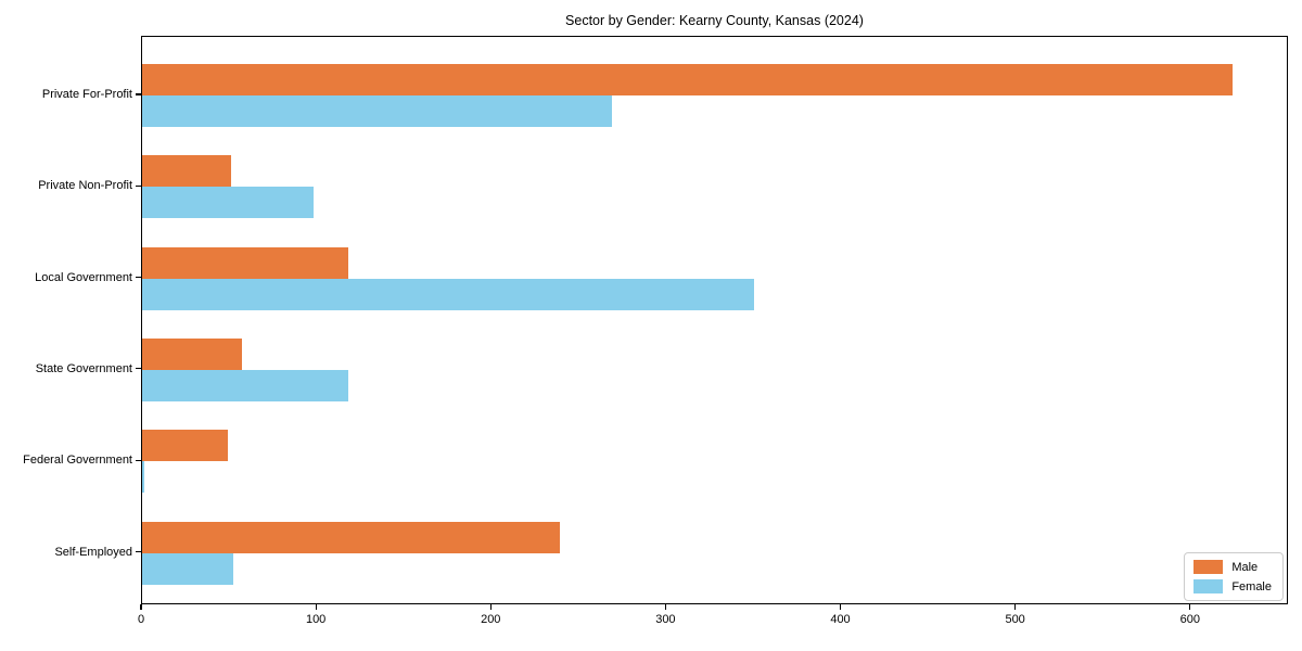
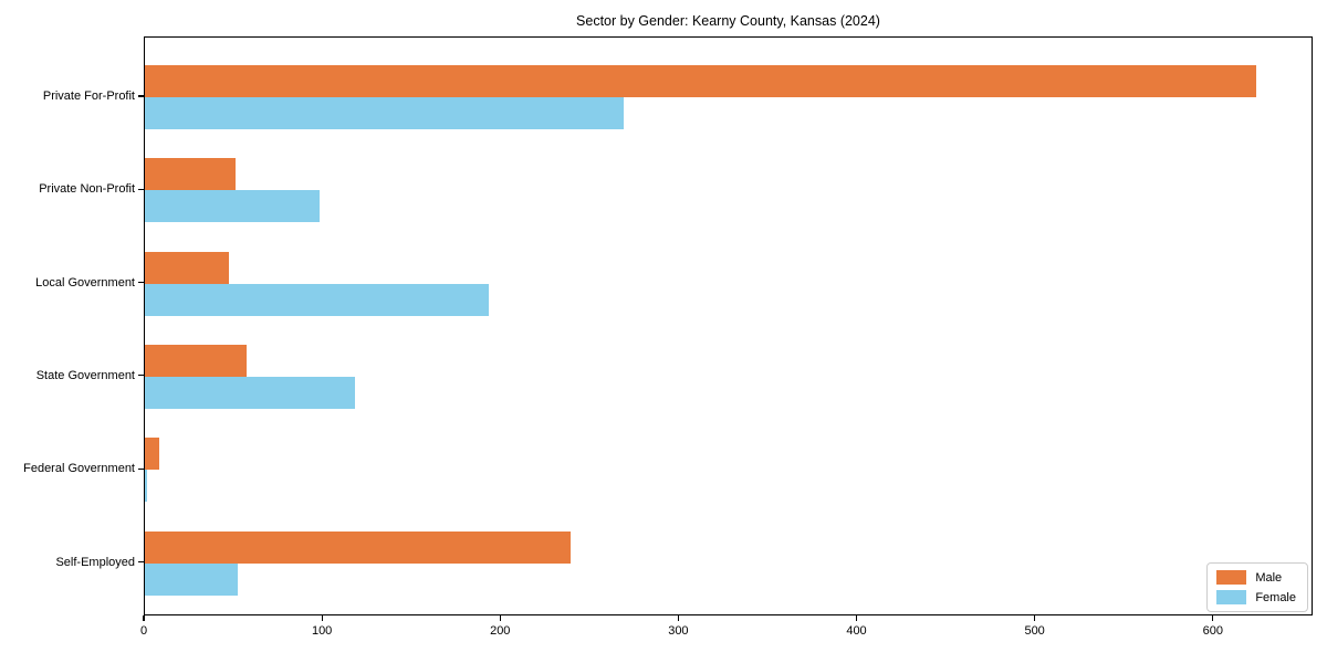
Male/Local Government: 118 -> 47
Female/Local Government: 350 -> 193
Male/Federal Government: 49 -> 8
